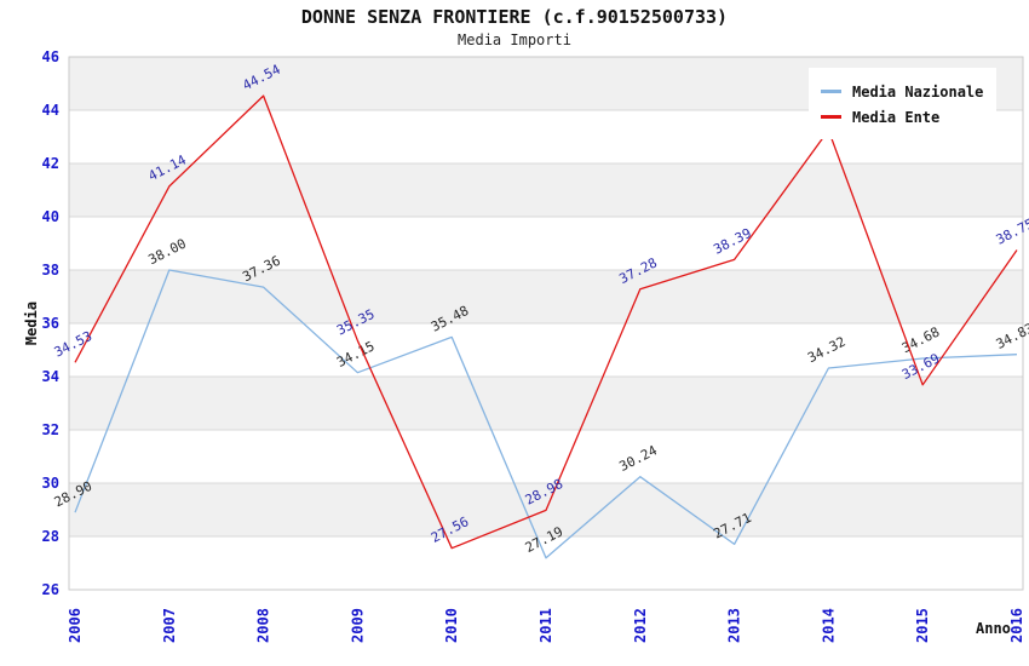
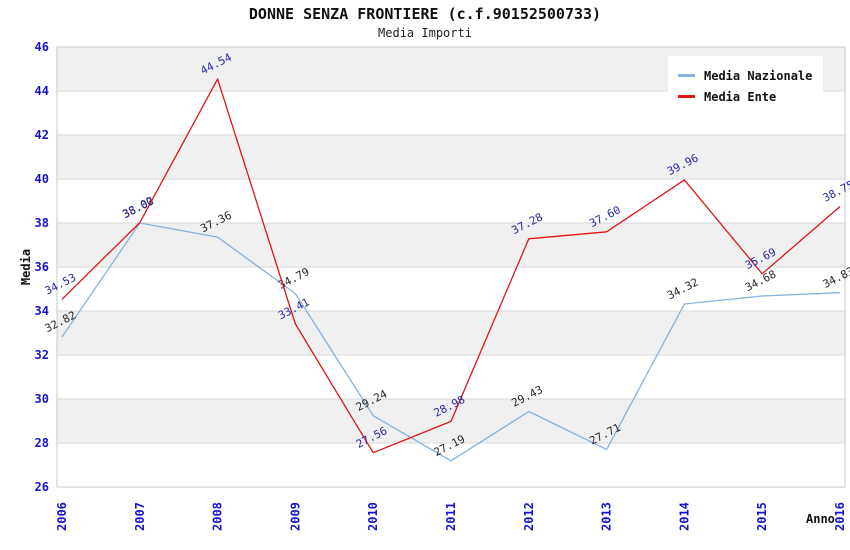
Media Nazionale/2006: 28.90 -> 32.82
Media Ente/2007: 41.14 -> 38.02
Media Nazionale/2009: 34.15 -> 34.79
Media Ente/2009: 35.35 -> 33.41
Media Nazionale/2010: 35.48 -> 29.24
Media Nazionale/2012: 30.24 -> 29.43
Media Ente/2013: 38.39 -> 37.60
Media Ente/2014: 43.25 -> 39.96
Media Ente/2015: 33.69 -> 35.69
